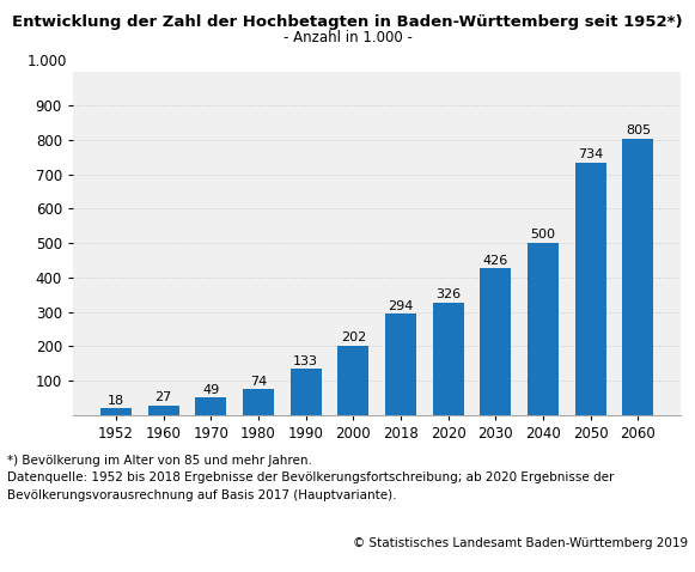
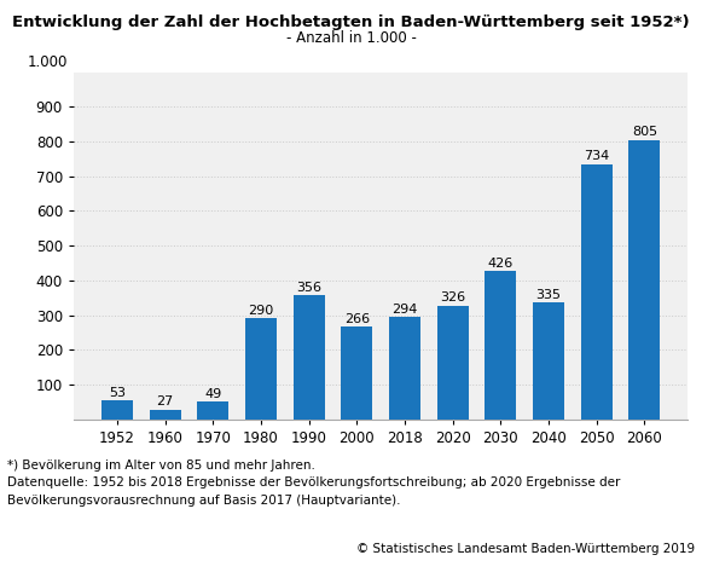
1952: 18 -> 53
1980: 74 -> 290
1990: 133 -> 356
2000: 202 -> 266
2040: 500 -> 335
